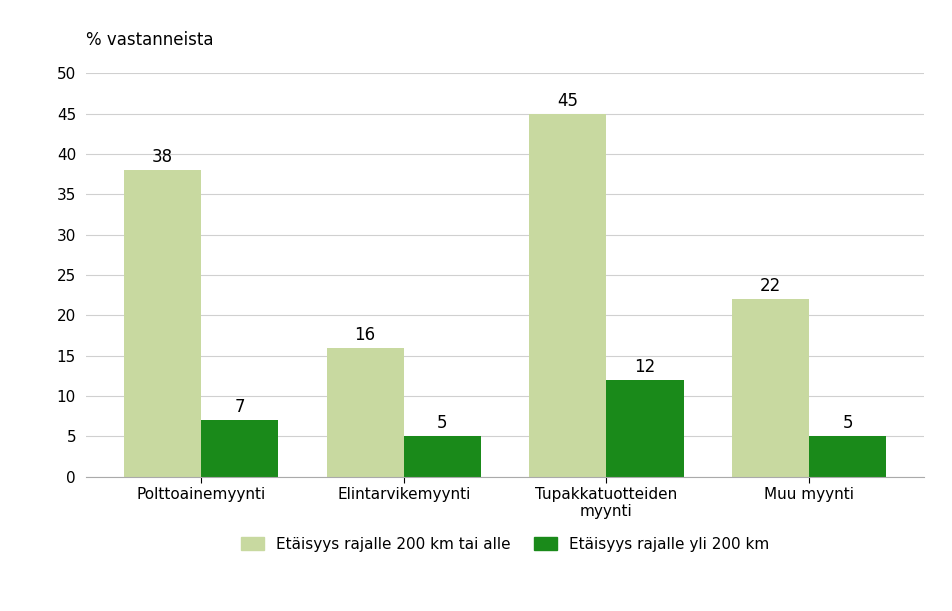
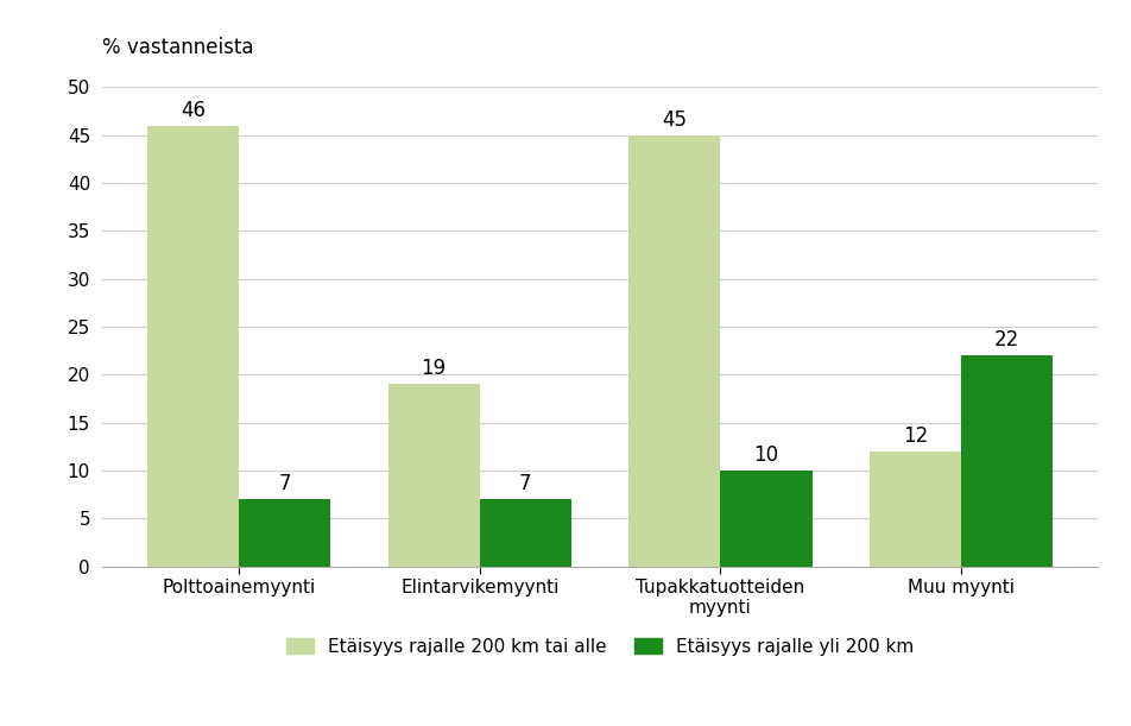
Etäisyys rajalle 200 km tai alle/Polttoainemyynti: 38 -> 46
Etäisyys rajalle 200 km tai alle/Elintarvikemyynti: 16 -> 19
Etäisyys rajalle yli 200 km/Elintarvikemyynti: 5 -> 7
Etäisyys rajalle yli 200 km/Tupakkatuotteiden myynti: 12 -> 10
Etäisyys rajalle 200 km tai alle/Muu myynti: 22 -> 12
Etäisyys rajalle yli 200 km/Muu myynti: 5 -> 22
